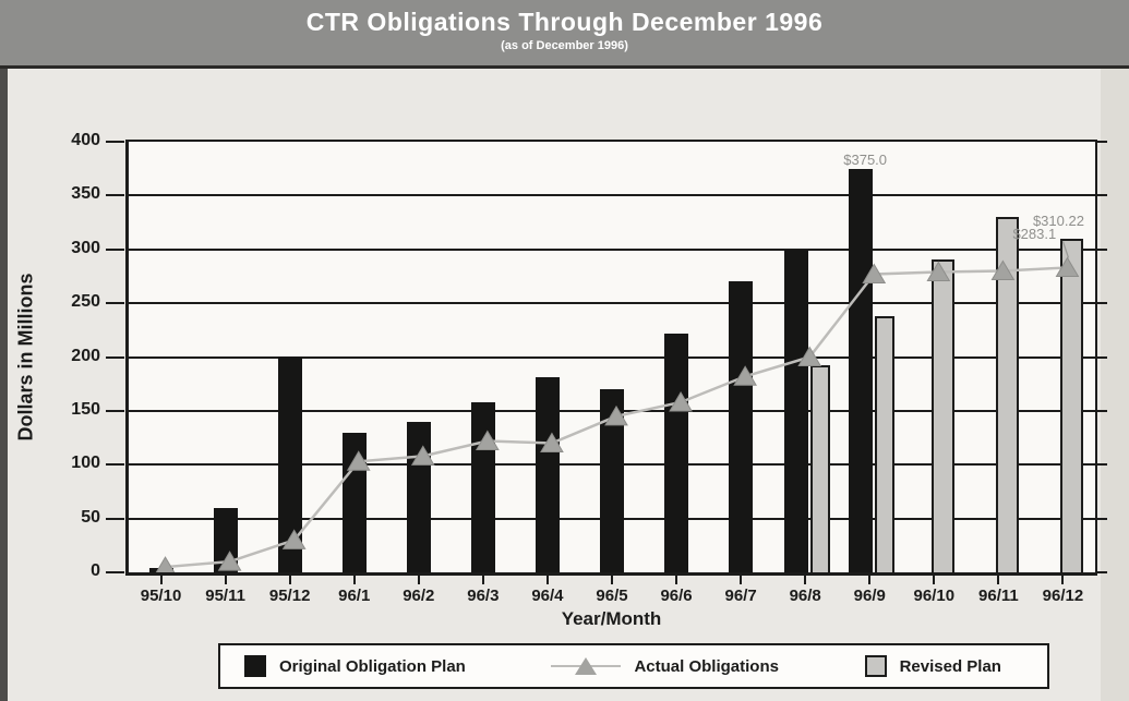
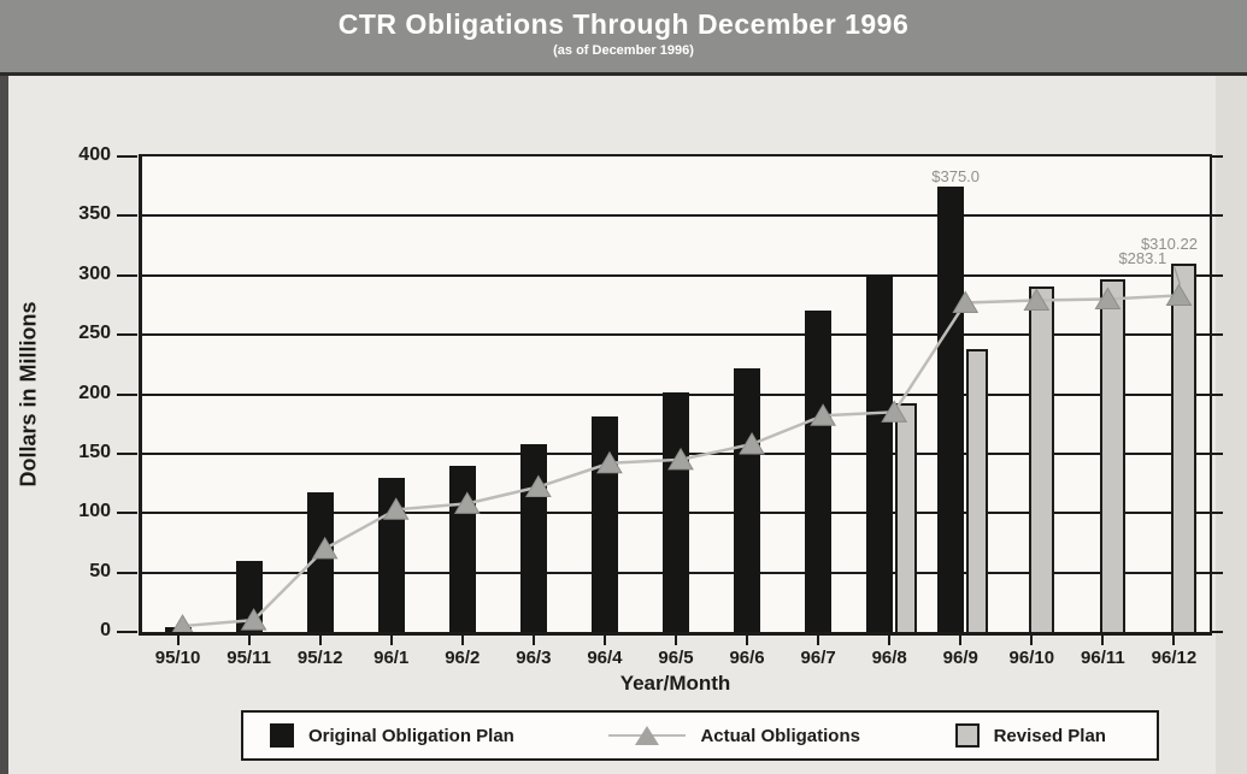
Original Obligation Plan/95/12: 200 -> 120
Actual Obligations/95/12: 30 -> 70
Actual Obligations/96/4: 120 -> 140
Original Obligation Plan/96/5: 170 -> 200
Actual Obligations/96/8: 200 -> 180
Revised Plan/96/11: 330 -> 300
